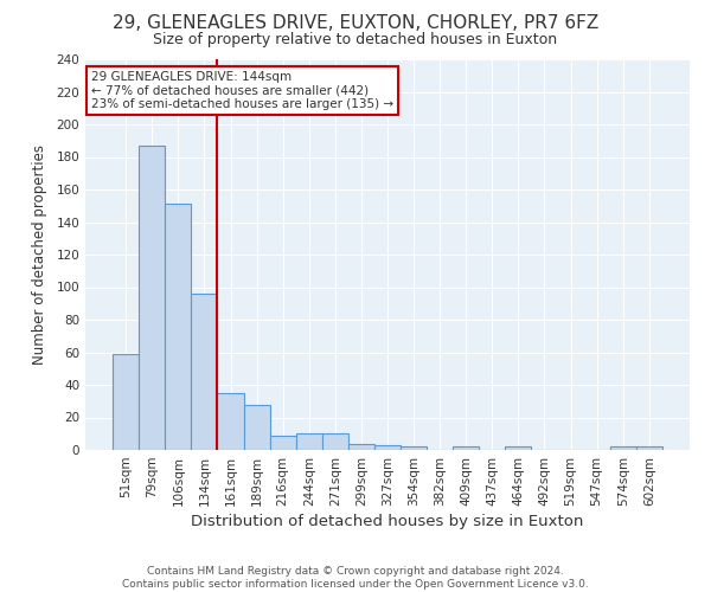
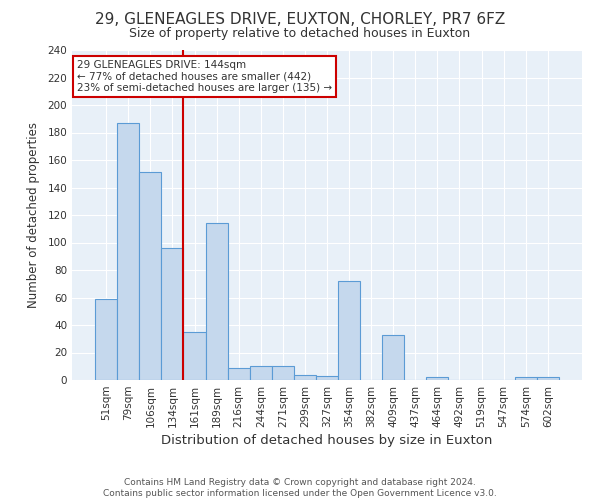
189sqm: 28 -> 114
354sqm: 2 -> 72
409sqm: 2 -> 33
